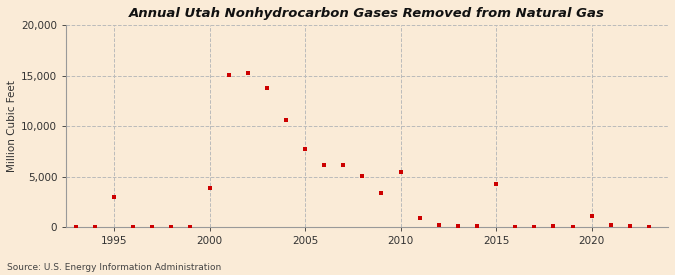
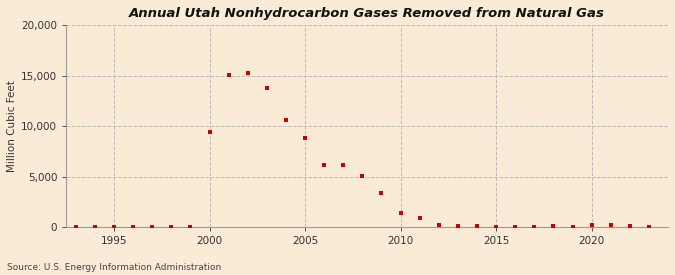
1995: 3,000 -> 0
2000: 3,900 -> 9,400
2005: 7,700 -> 8,800
2010: 5,500 -> 1,400
2015: 4,300 -> 0
2020: 1,100 -> 200
